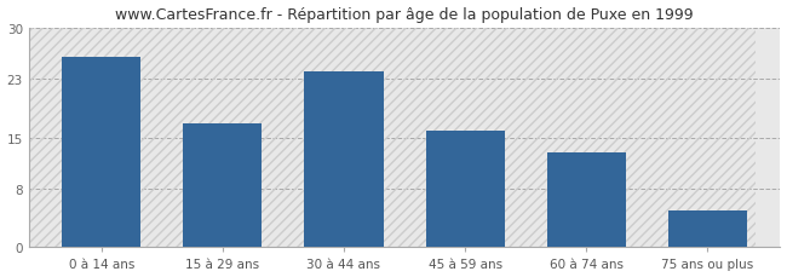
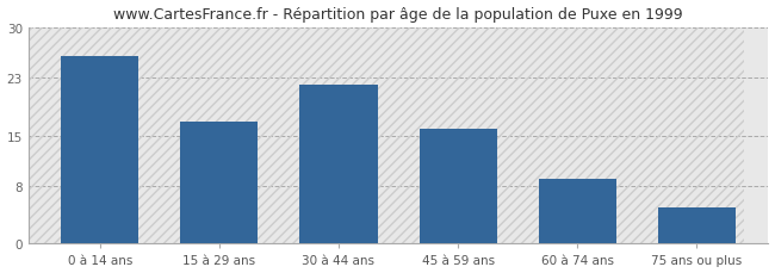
30 à 44 ans: 24 -> 22
60 à 74 ans: 13 -> 9
